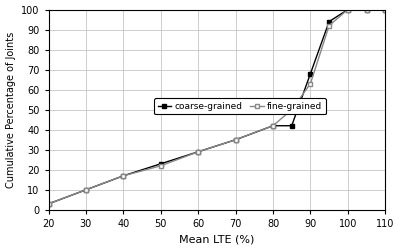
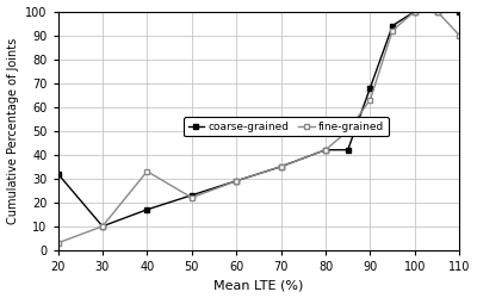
coarse-grained/20: 3 -> 32
fine-grained/40: 17 -> 33
fine-grained/110: 100 -> 90
